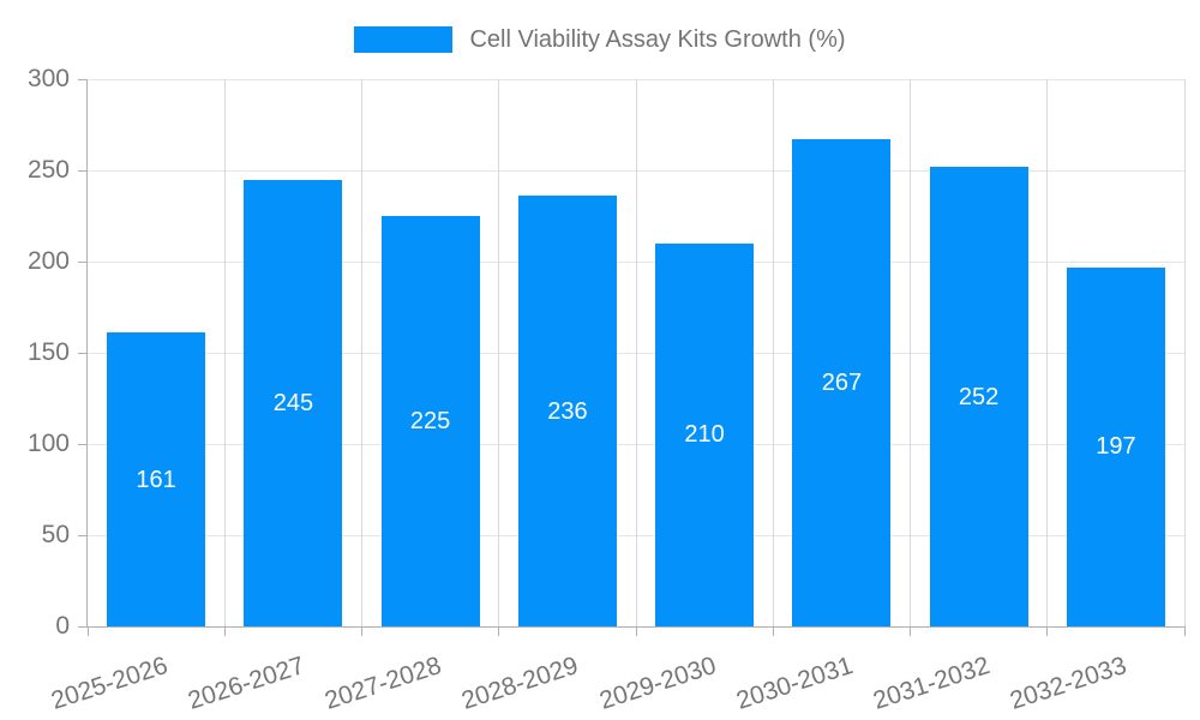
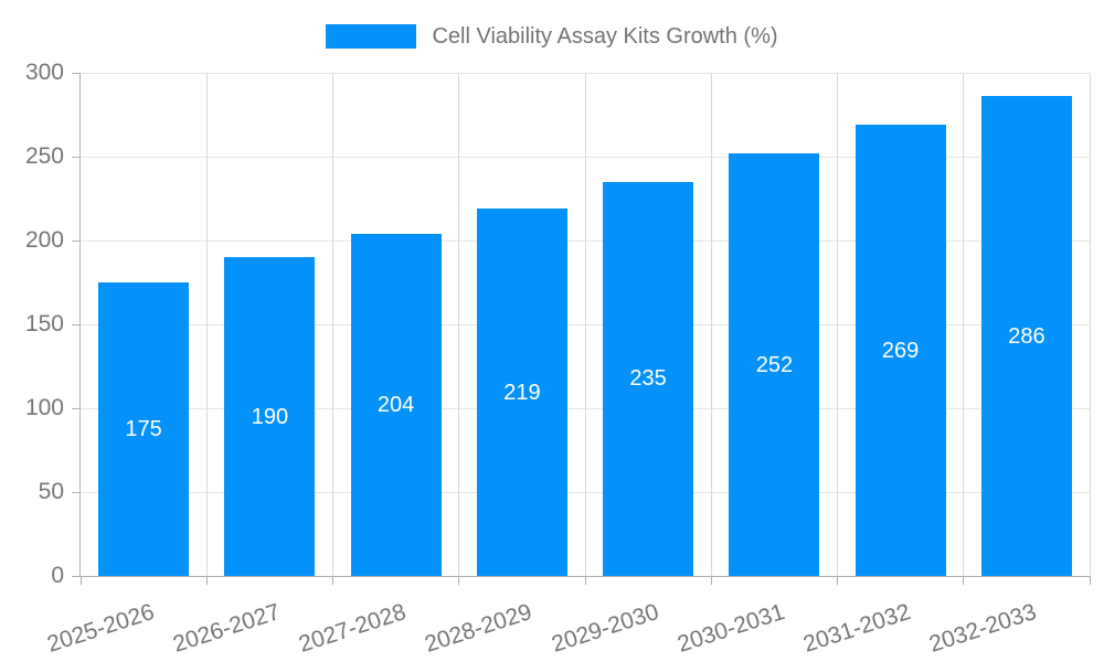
2025-2026: 161 -> 175
2026-2027: 245 -> 190
2027-2028: 225 -> 204
2028-2029: 236 -> 219
2029-2030: 210 -> 235
2030-2031: 267 -> 252
2031-2032: 252 -> 269
2032-2033: 197 -> 286
